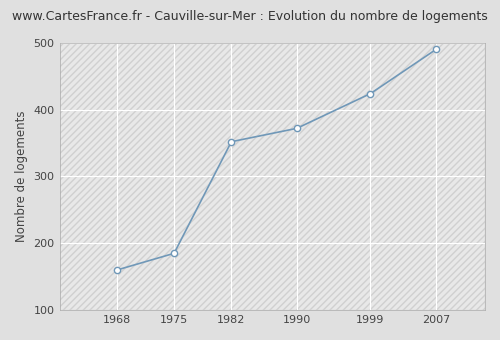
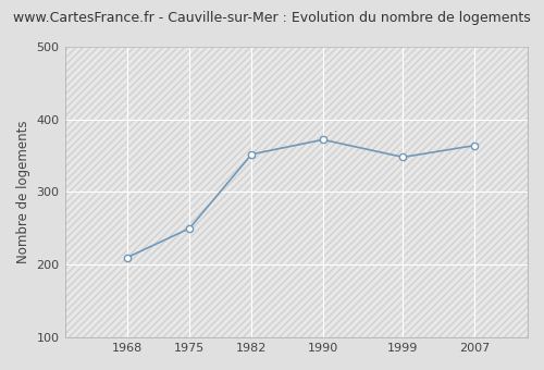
1968: 160 -> 210
1975: 185 -> 250
1999: 424 -> 348
2007: 490 -> 364
